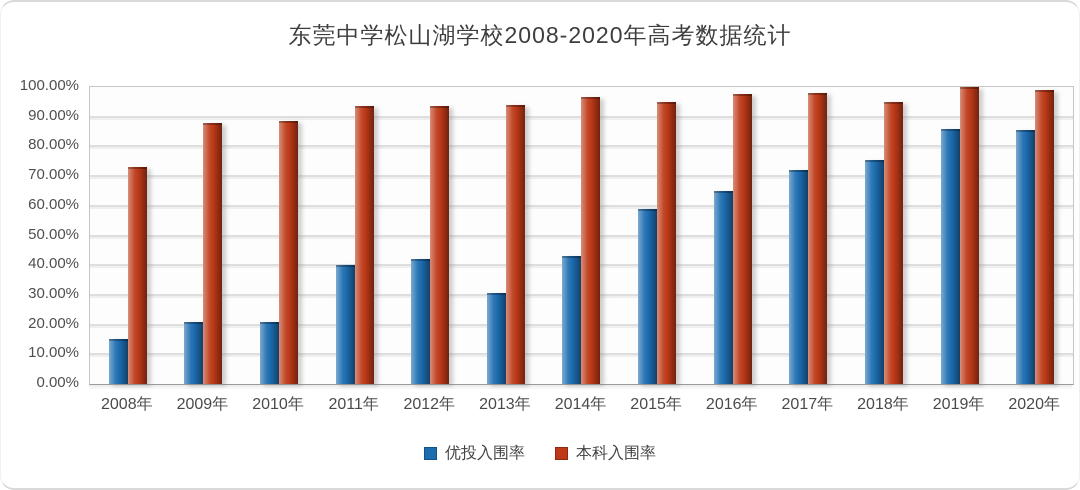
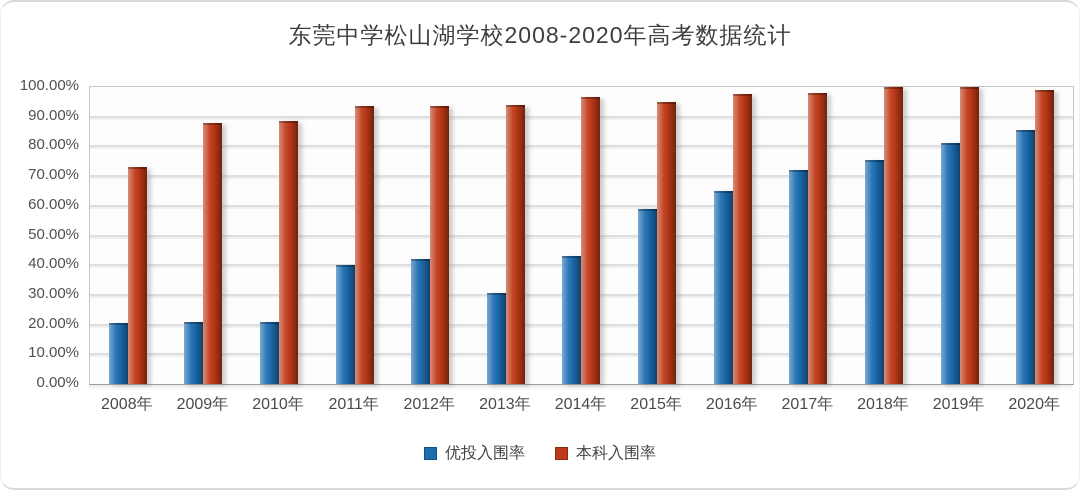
优投入围率/2008年: 15% -> 20%
本科入围率/2018年: 95% -> 100%
优投入围率/2019年: 86% -> 81%
